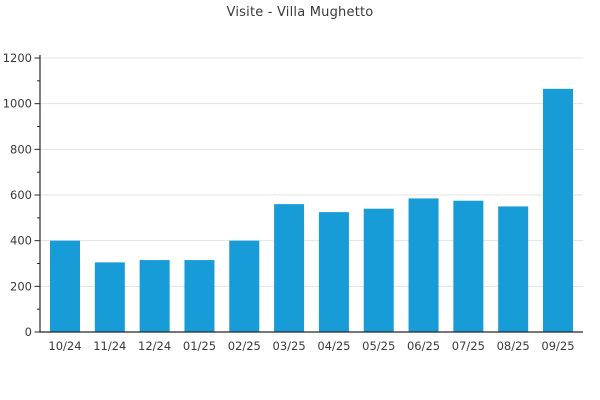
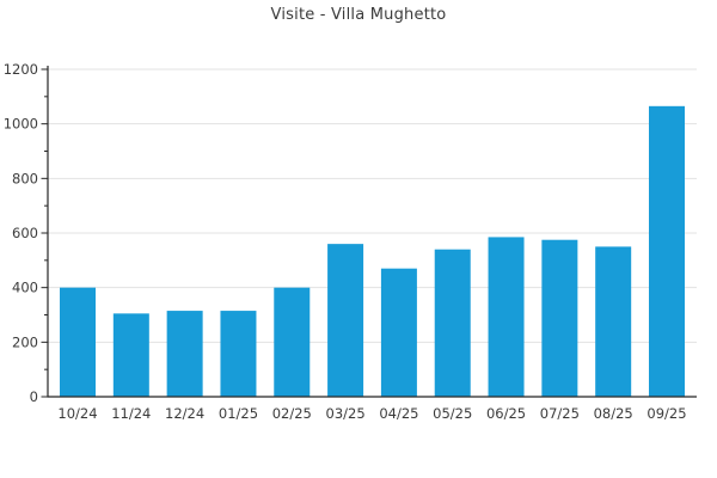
04/25: 520 -> 470
